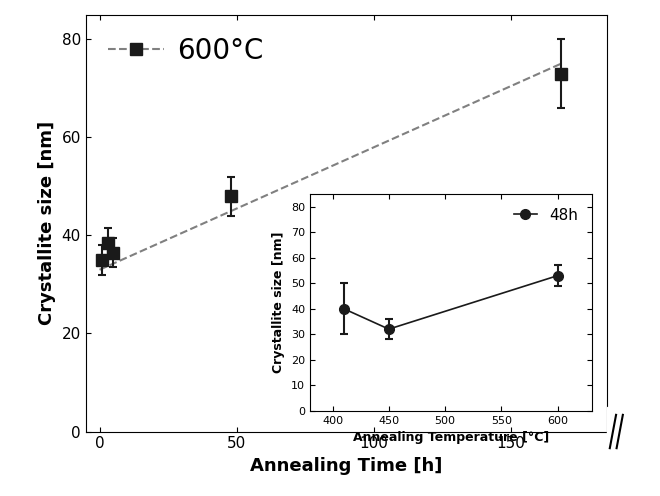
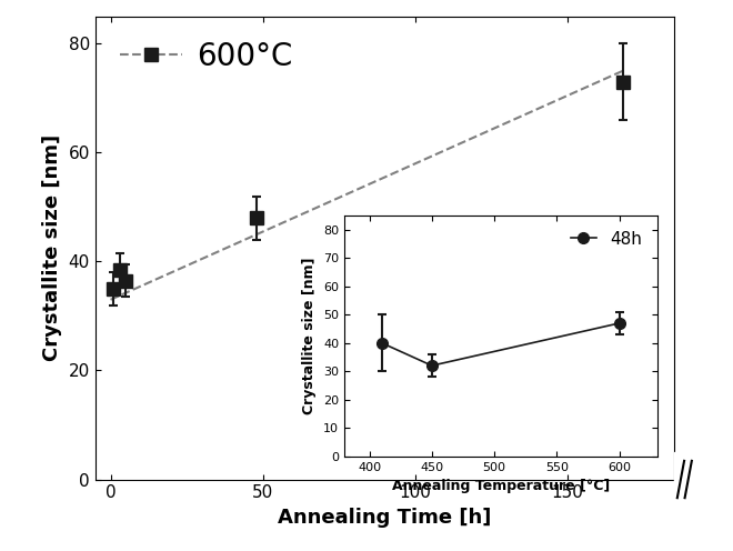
600: 53 -> 47
